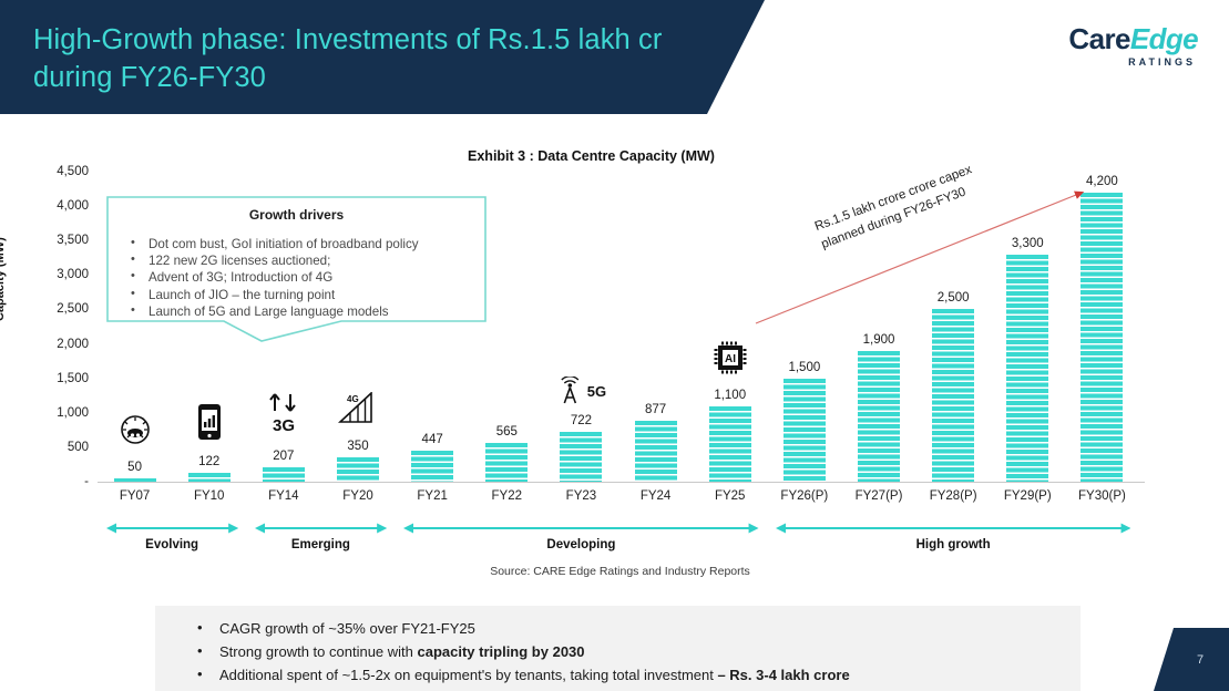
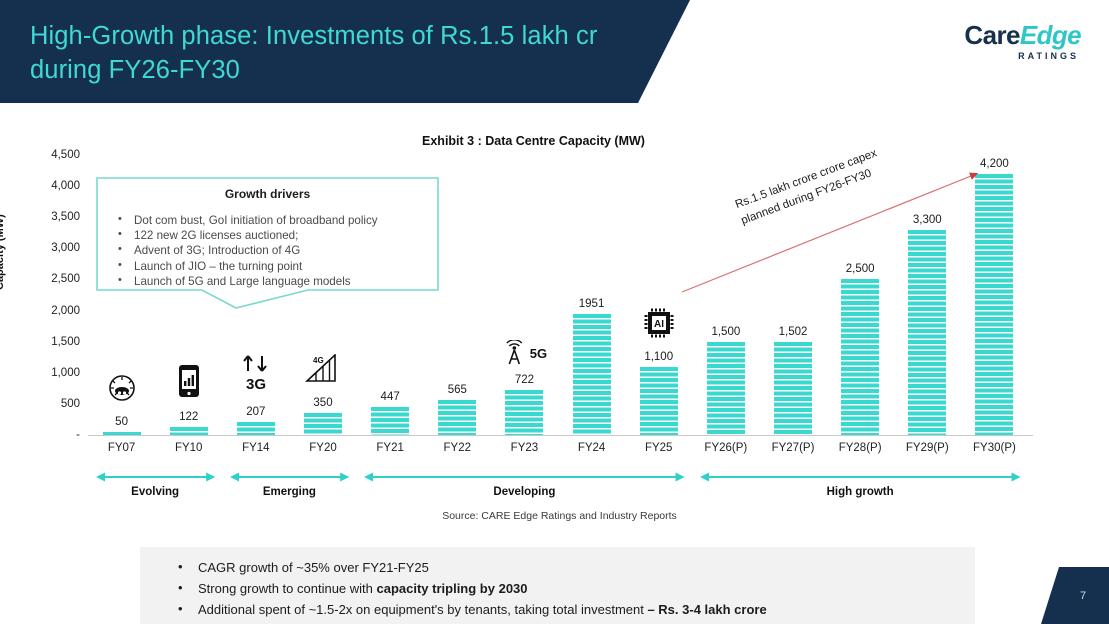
FY24: 877 -> 1951
FY27(P): 1,900 -> 1,502
